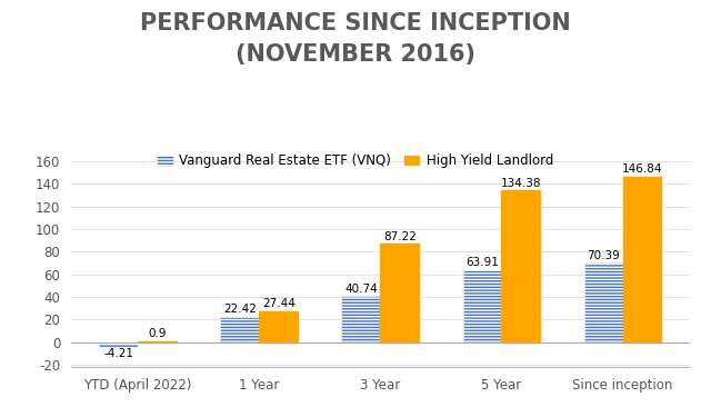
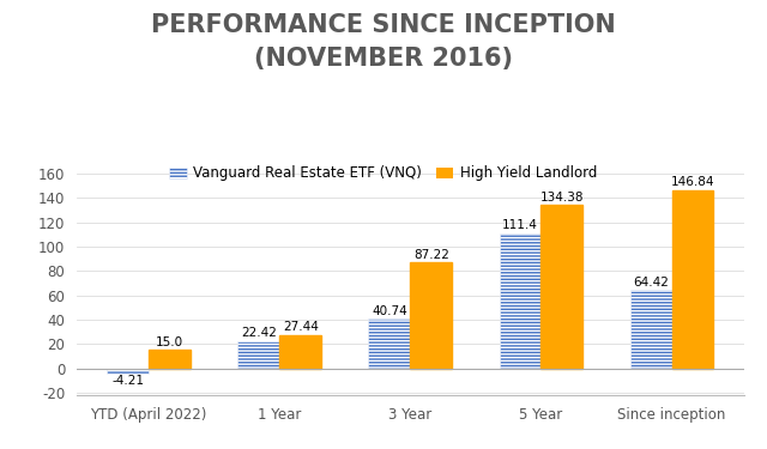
High Yield Landlord/YTD (April 2022): 0.9 -> 15.0
Vanguard Real Estate ETF (VNQ)/5 Year: 63.91 -> 111.4
Vanguard Real Estate ETF (VNQ)/Since inception: 70.39 -> 64.42
